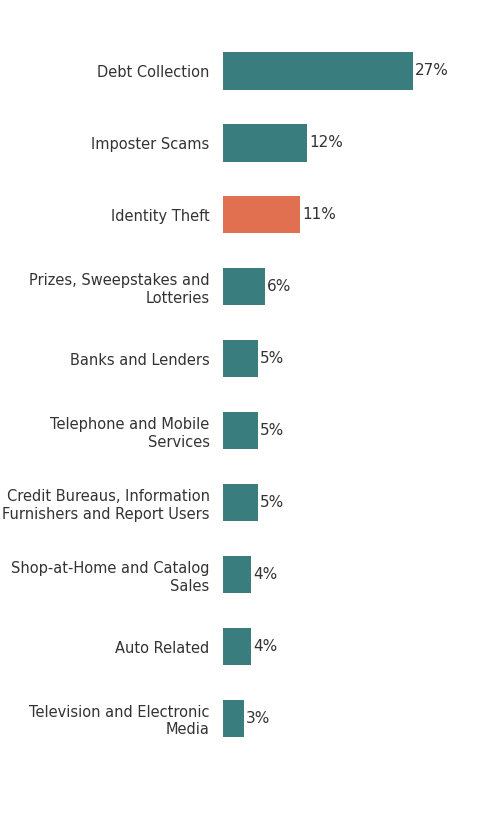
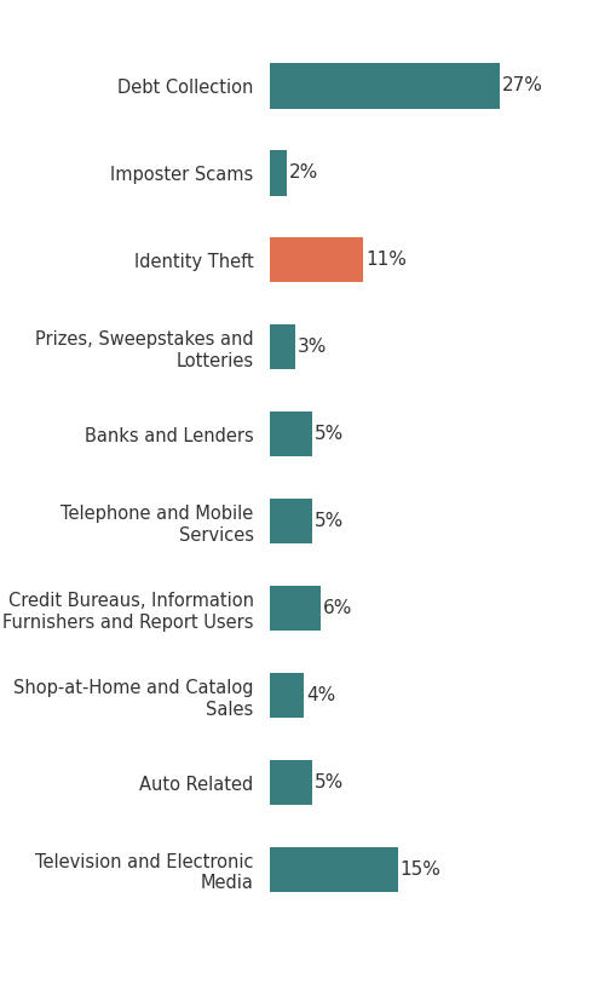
Imposter Scams: 12% -> 2%
Prizes, Sweepstakes and Lotteries: 6% -> 3%
Credit Bureaus, Information Furnishers and Report Users: 5% -> 6%
Auto Related: 4% -> 5%
Television and Electronic Media: 3% -> 15%
